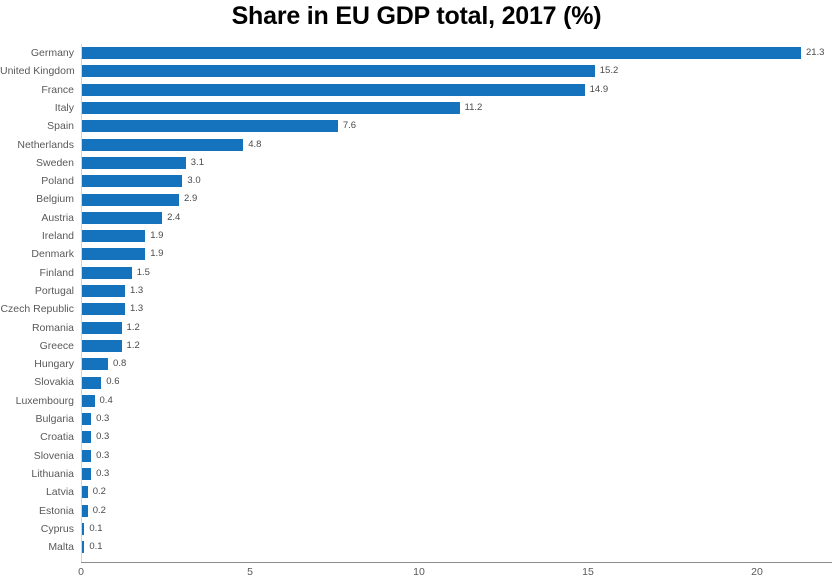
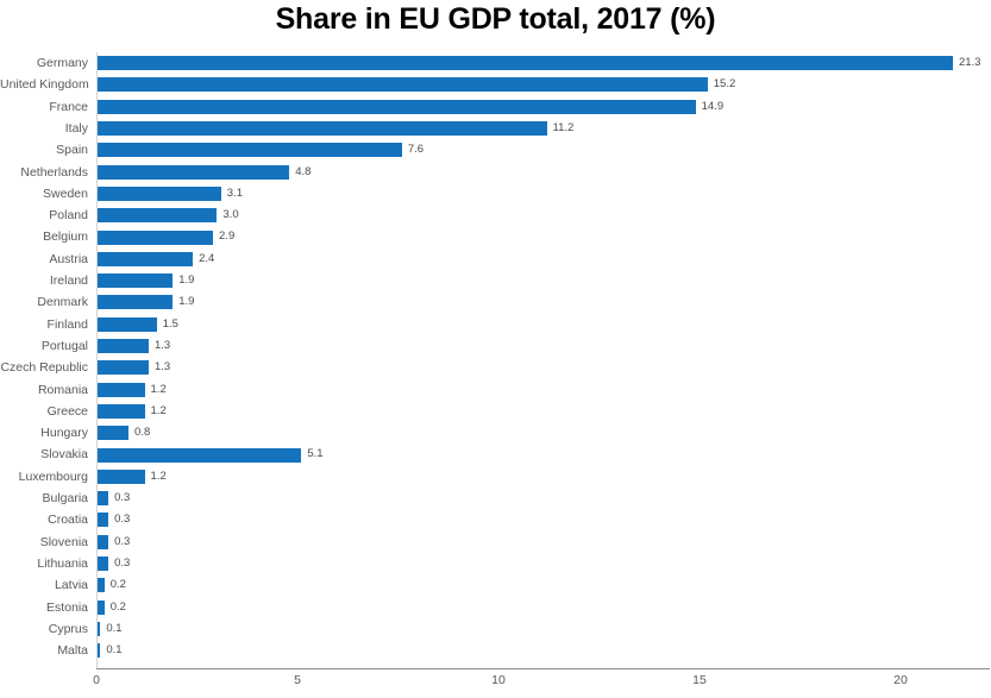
Slovakia: 0.6 -> 5.1
Luxembourg: 0.4 -> 1.2
